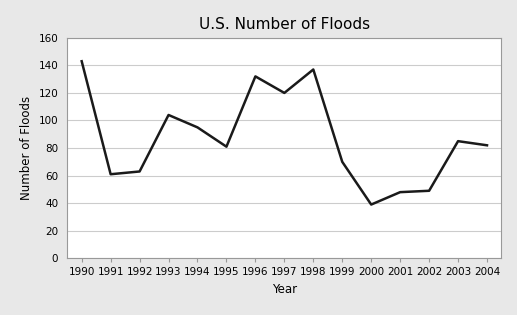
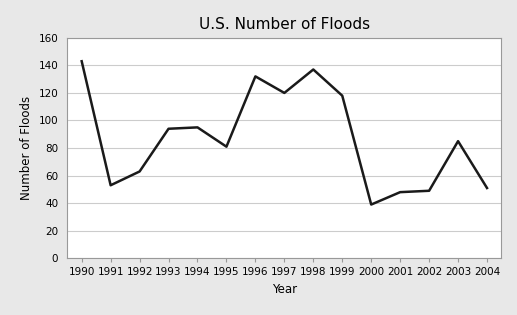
1991: 61 -> 53
1993: 104 -> 94
1999: 70 -> 118
2004: 82 -> 51
